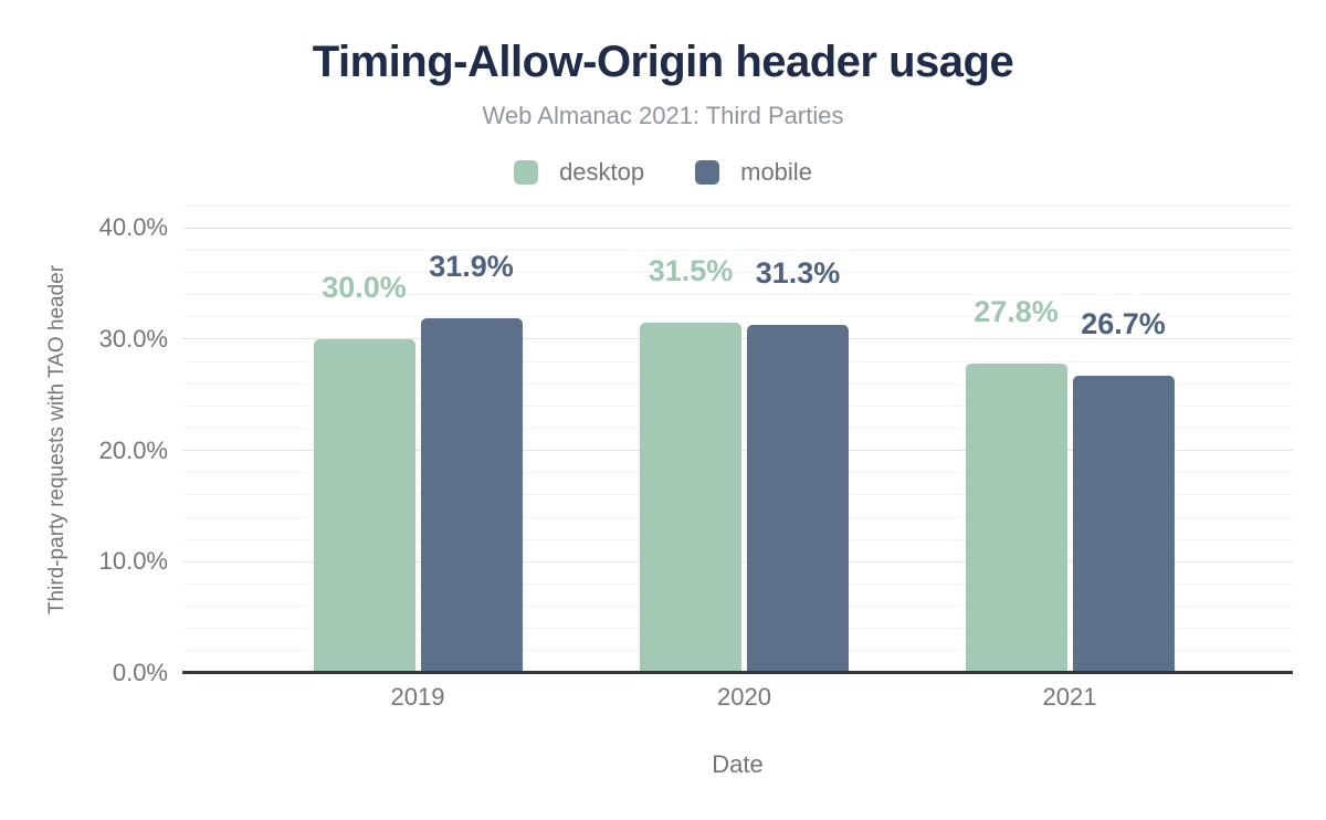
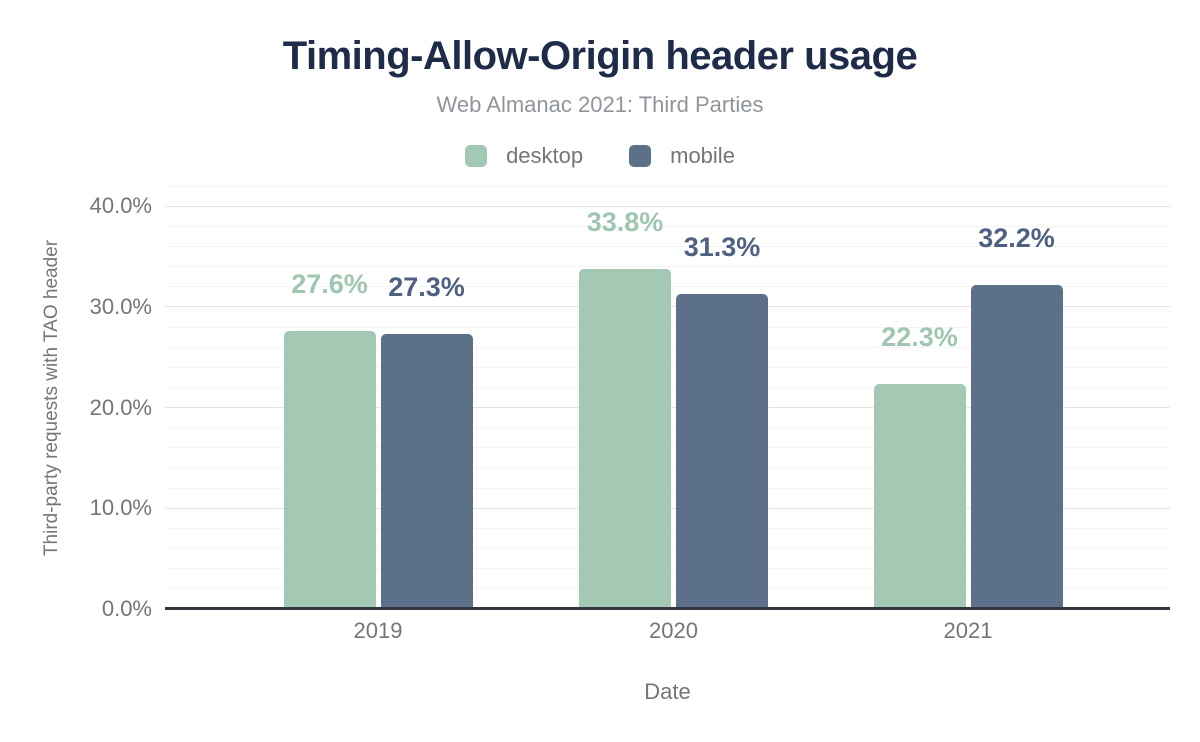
desktop/2019: 30.0% -> 27.6%
mobile/2019: 31.9% -> 27.3%
desktop/2020: 31.5% -> 33.8%
desktop/2021: 27.8% -> 22.3%
mobile/2021: 26.7% -> 32.2%
